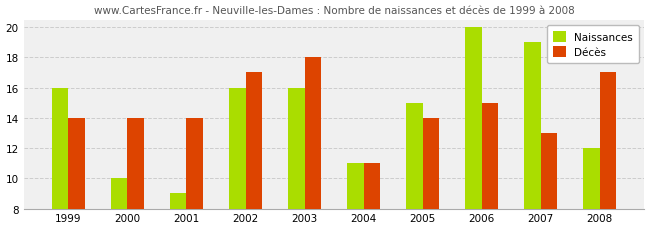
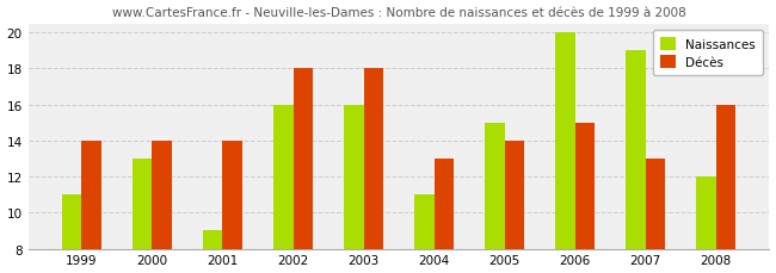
Naissances/1999: 16 -> 11
Naissances/2000: 10 -> 13
Décès/2002: 17 -> 18
Décès/2004: 11 -> 13
Décès/2008: 17 -> 16
